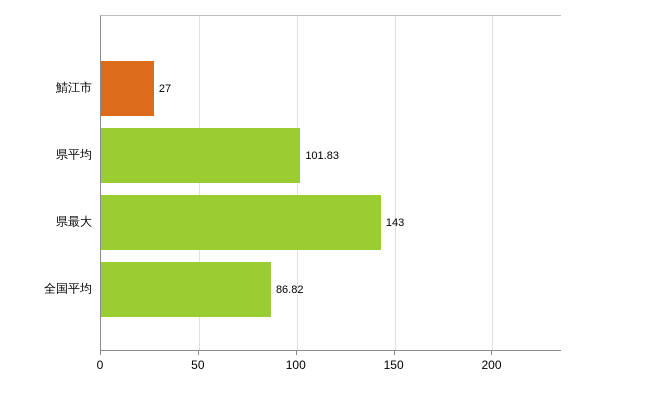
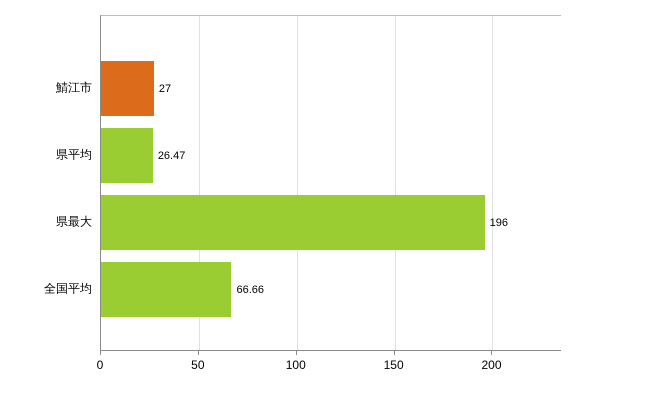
県平均: 101.83 -> 26.47
県最大: 143 -> 196
全国平均: 86.82 -> 66.66
